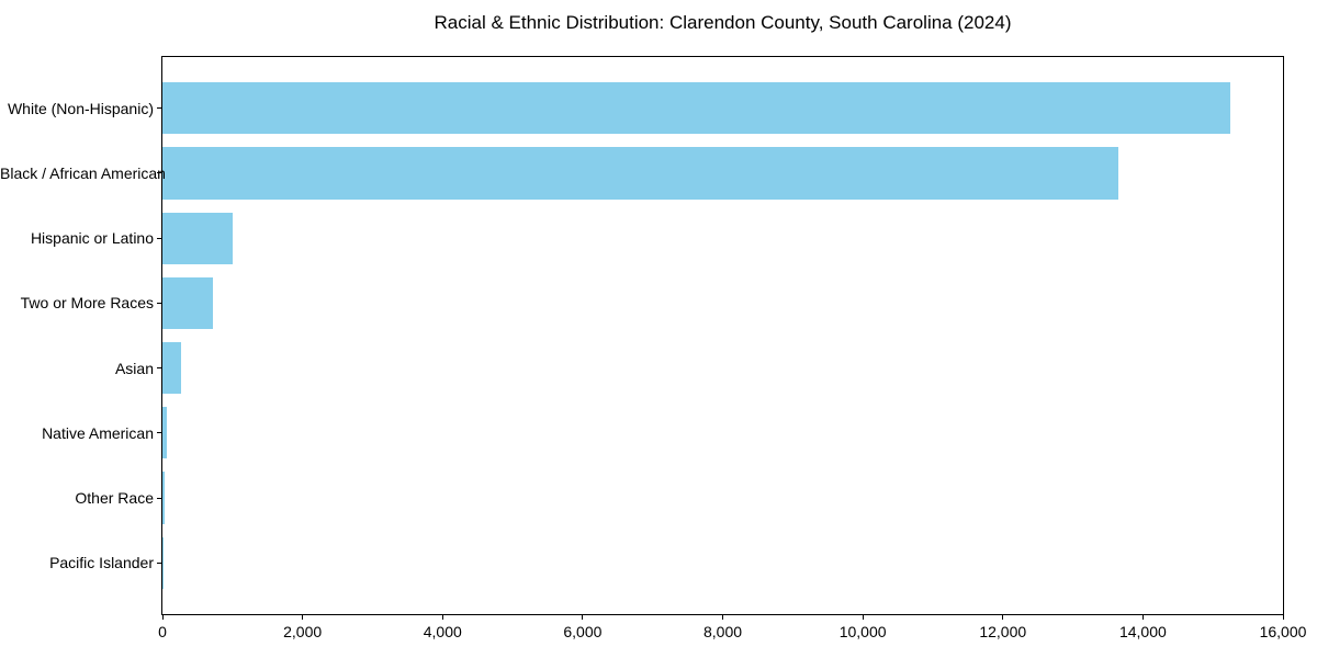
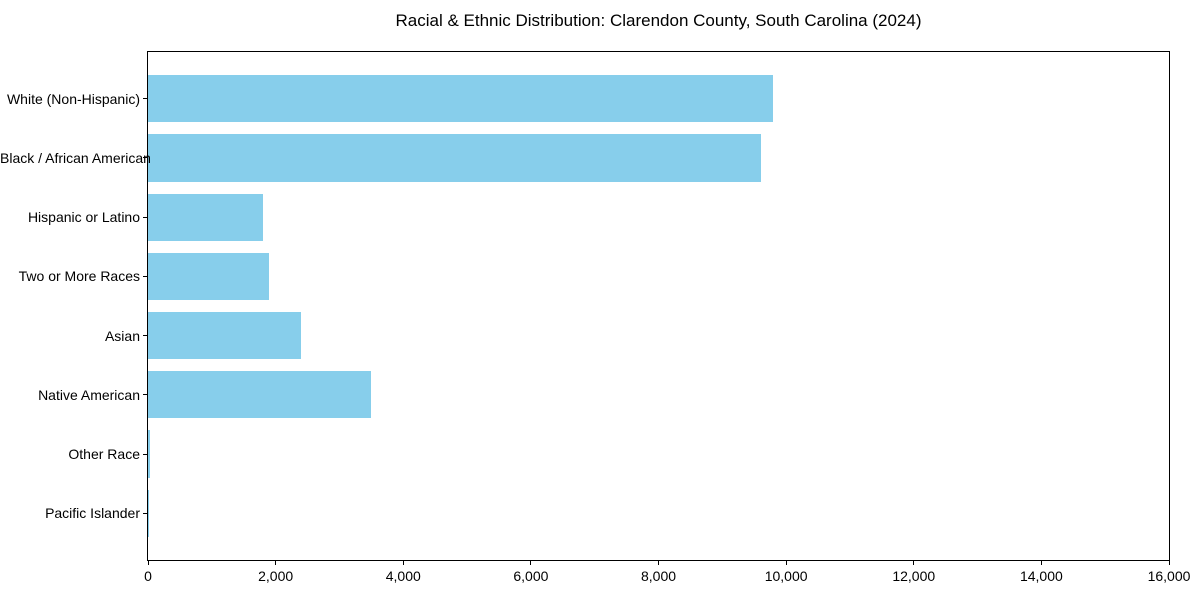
White (Non-Hispanic): 15200 -> 9800
Black / African American: 13600 -> 9600
Hispanic or Latino: 1000 -> 1800
Two or More Races: 700 -> 1900
Asian: 300 -> 2400
Native American: 100 -> 3500
